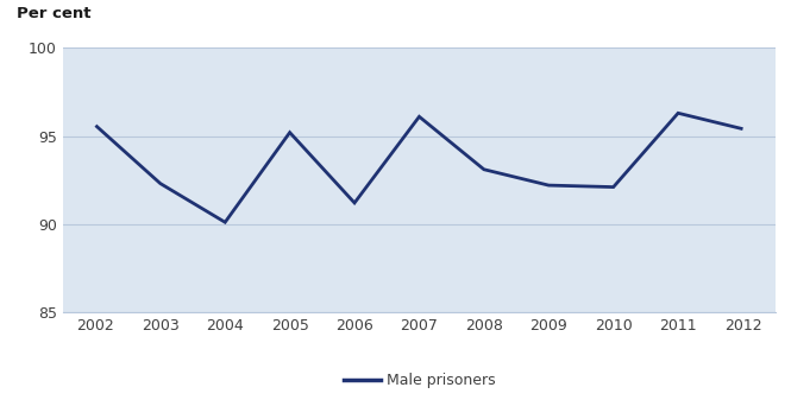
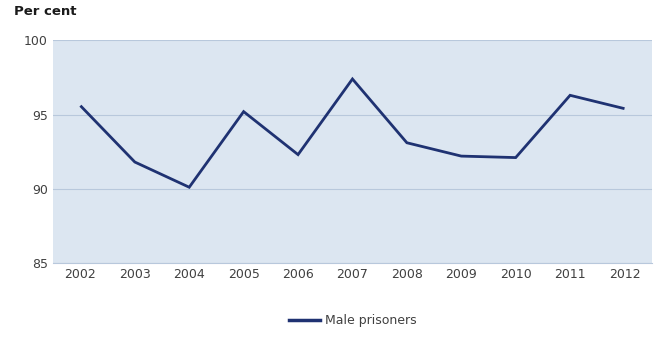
2003: 92.3 -> 91.8
2006: 91.2 -> 92.3
2007: 96.1 -> 97.4
